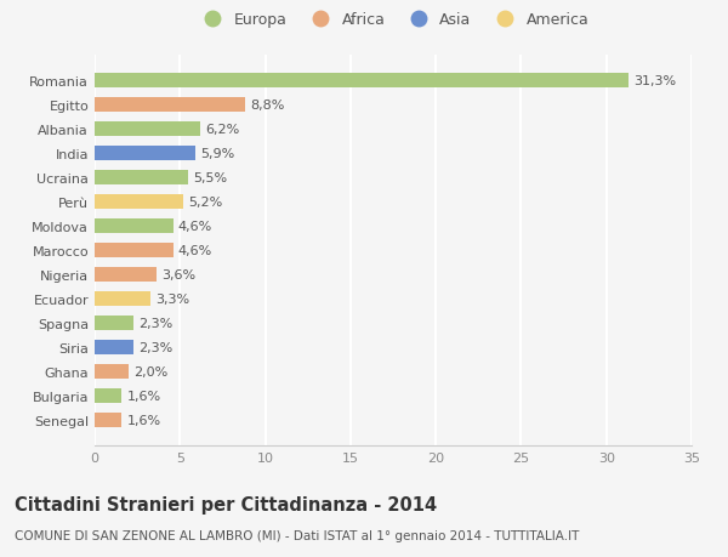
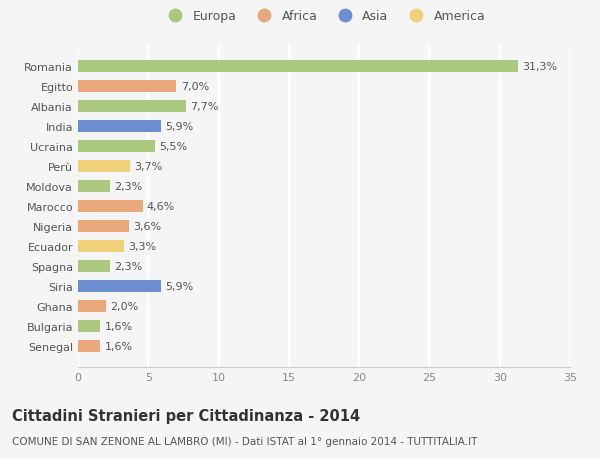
Egitto: 8,8% -> 7,0%
Albania: 6,2% -> 7,7%
Perù: 5,2% -> 3,7%
Moldova: 4,6% -> 2,3%
Siria: 2,3% -> 5,9%
